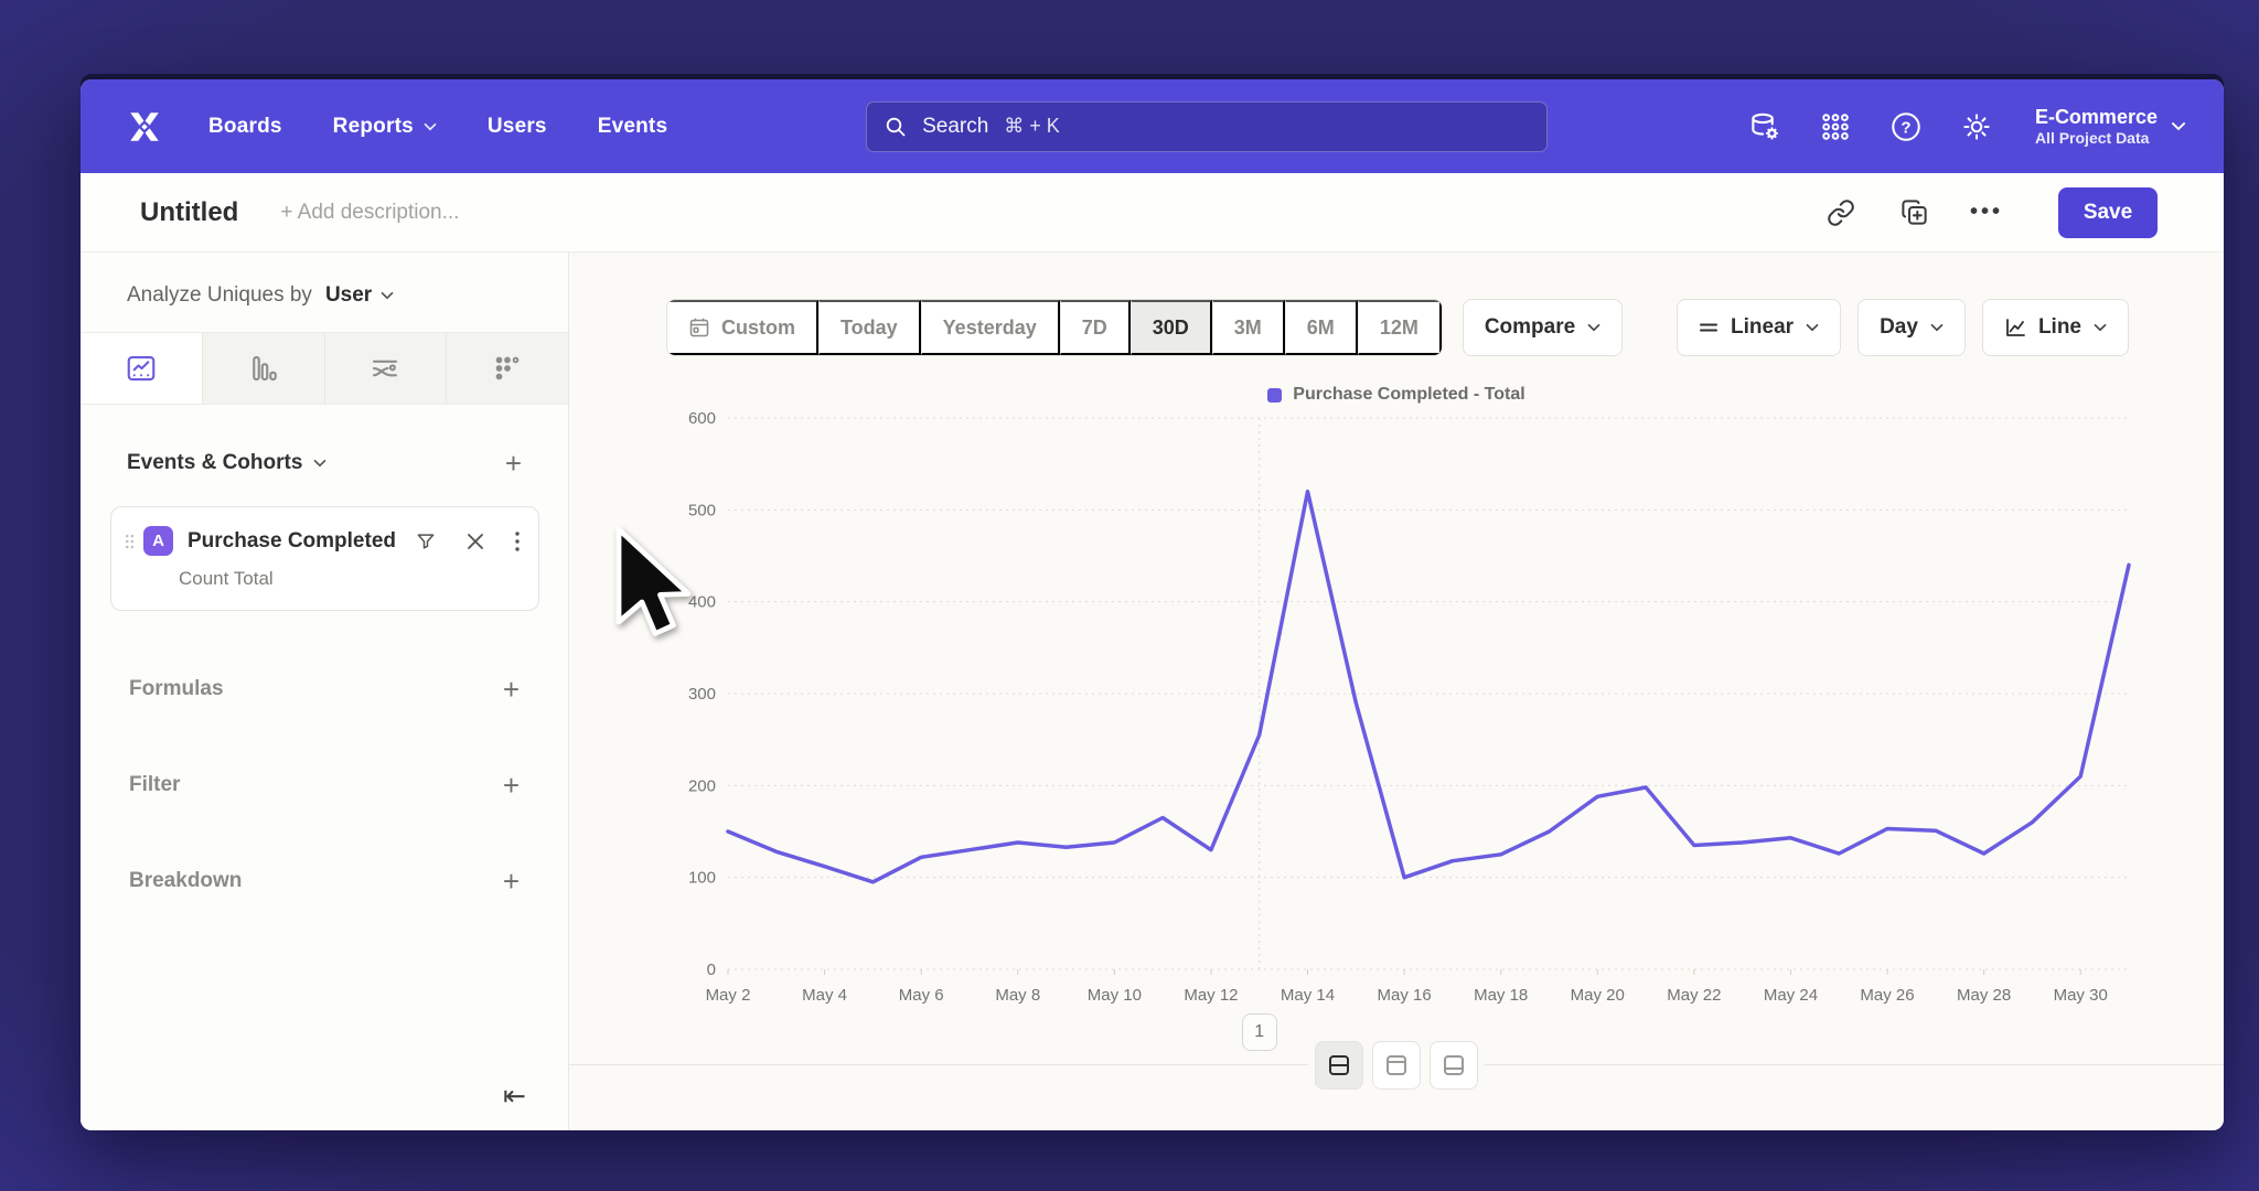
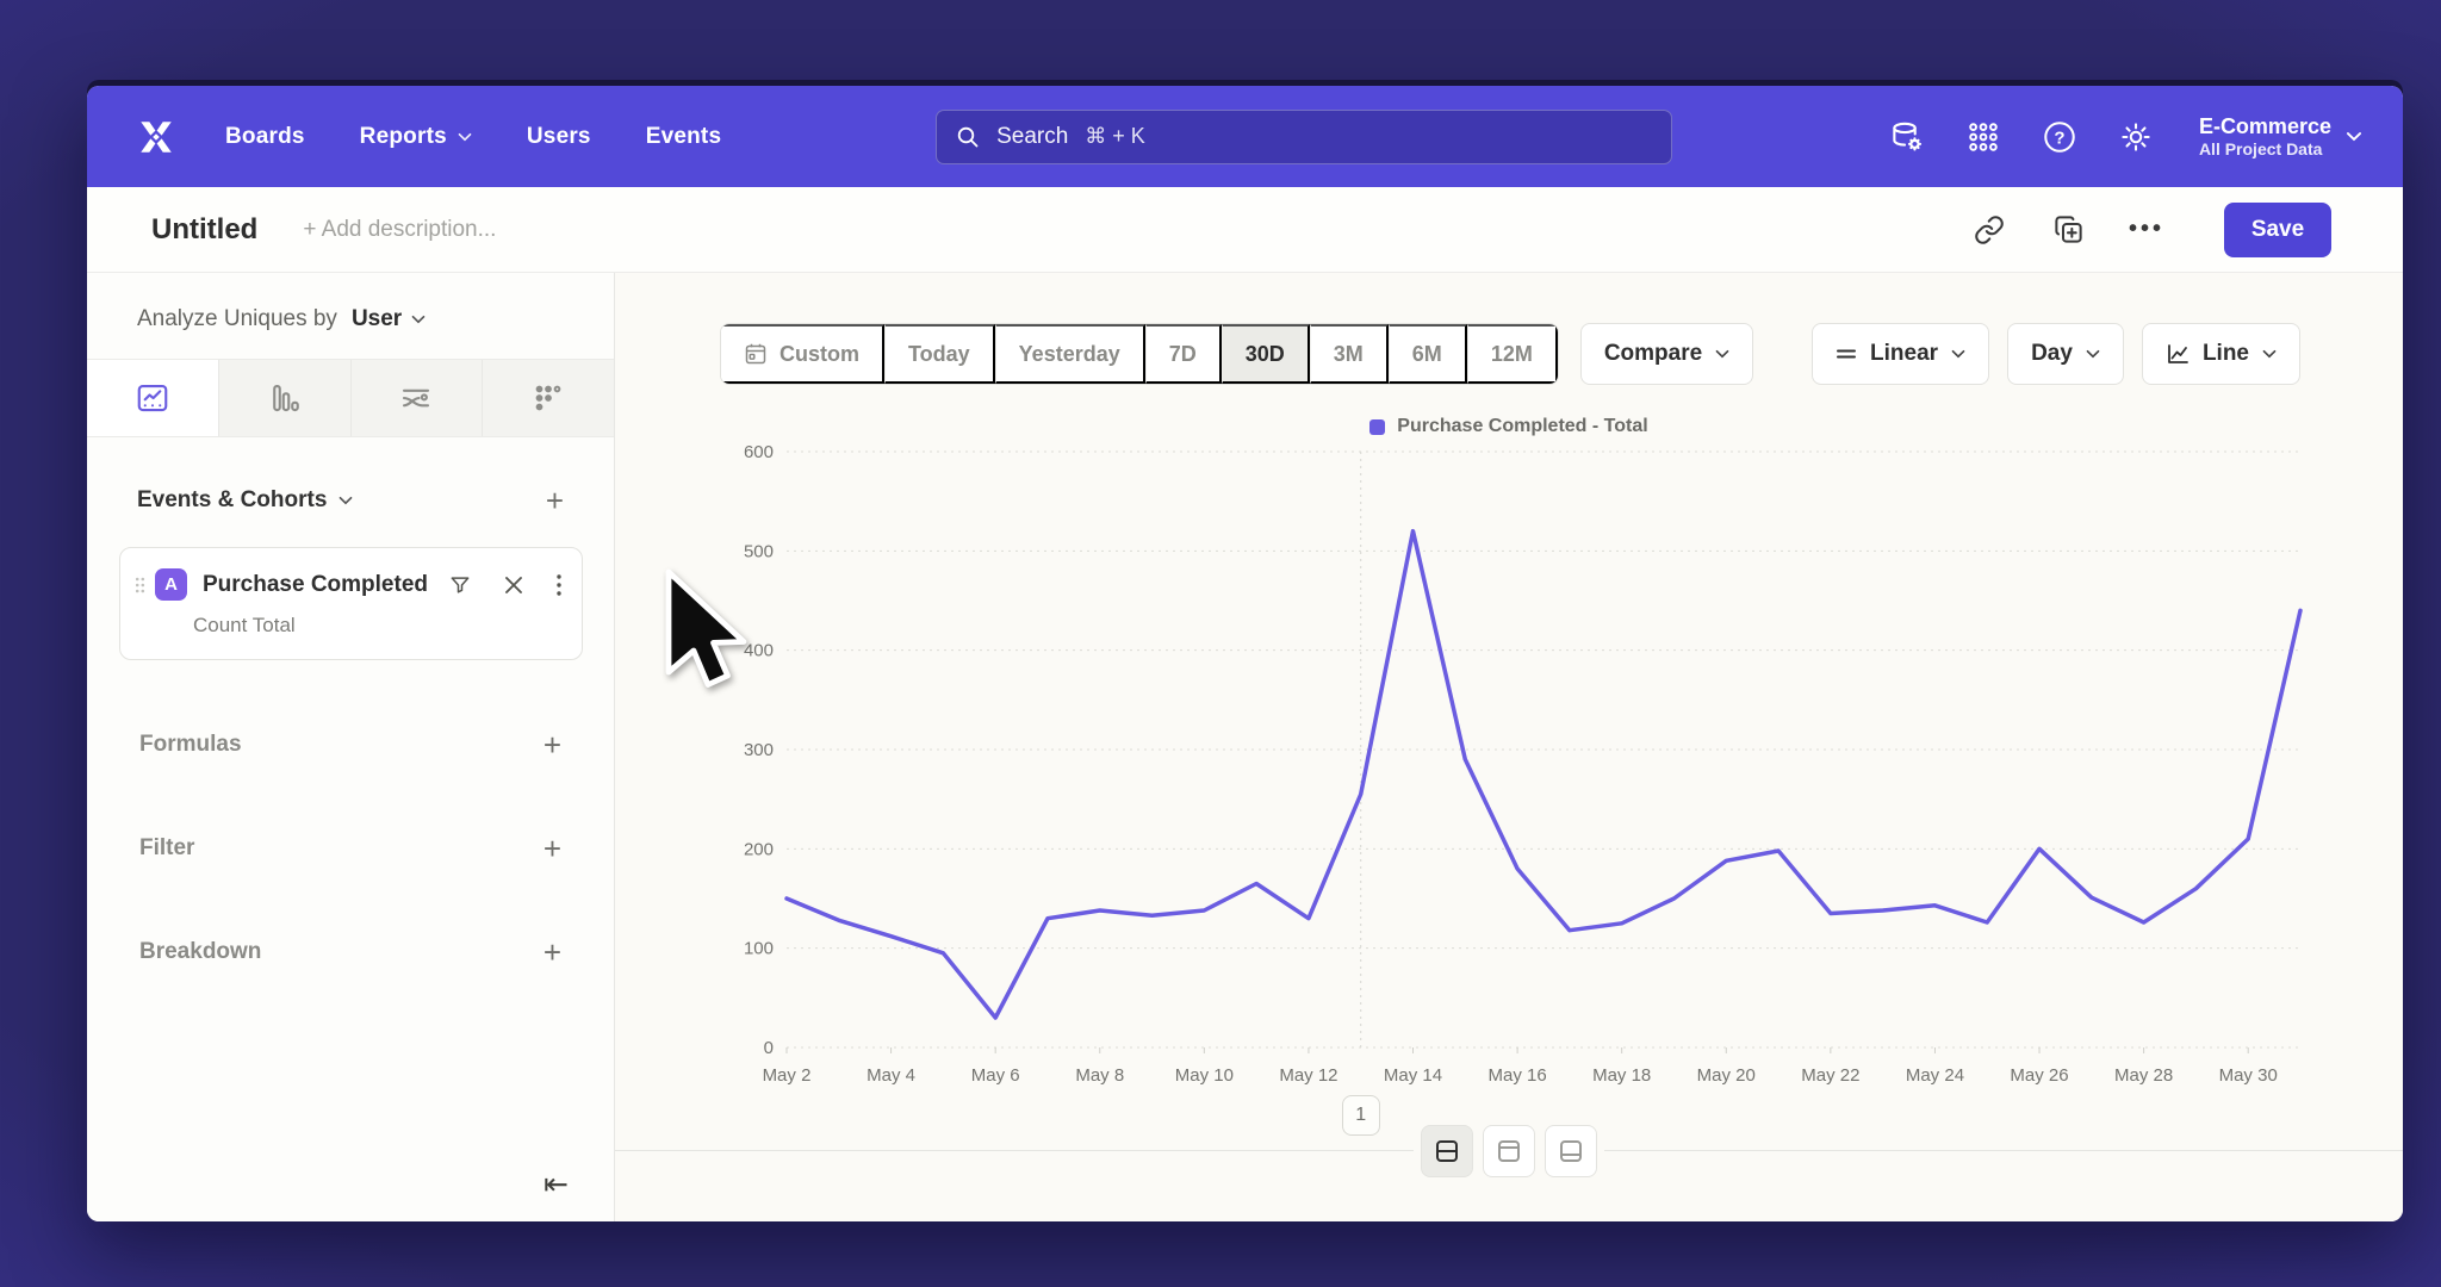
May 6: 120 -> 30
May 16: 100 -> 180
May 26: 150 -> 200
